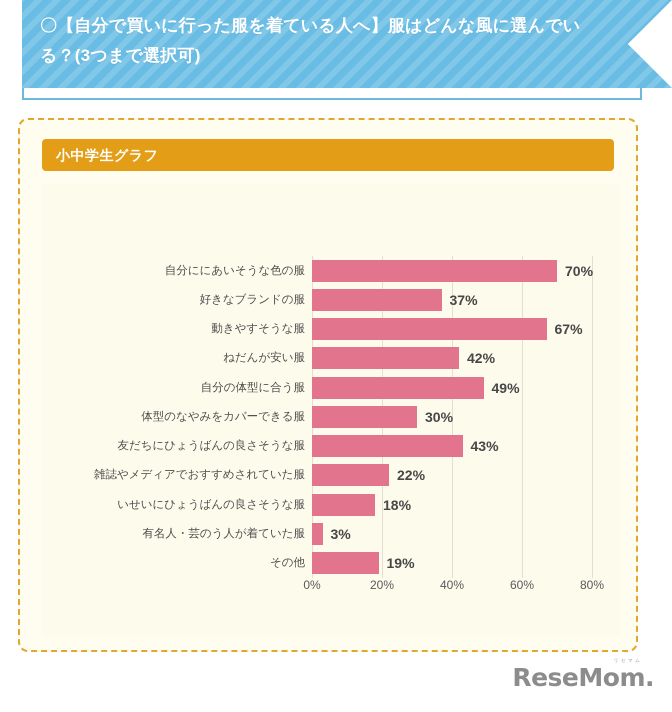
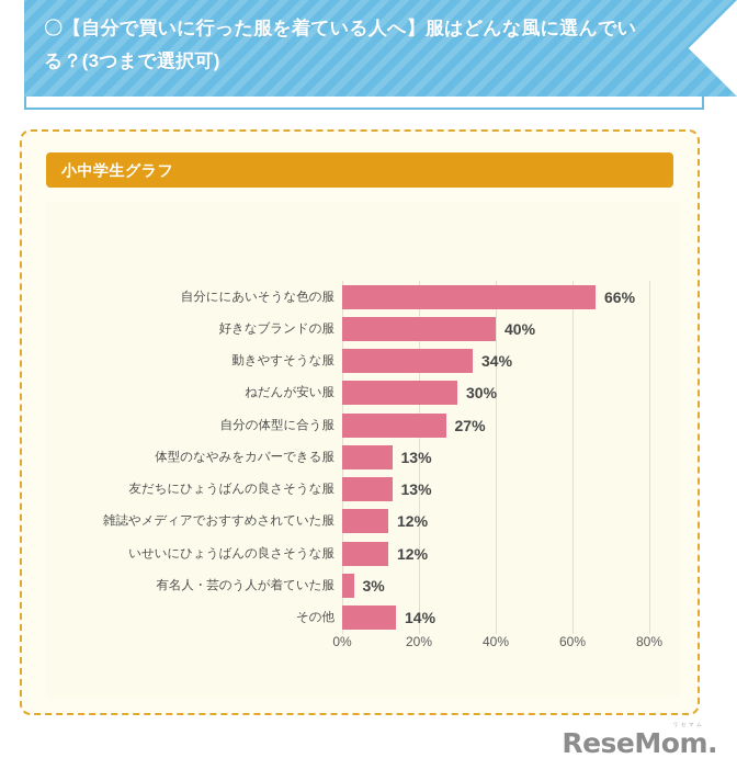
自分ににあいそうな色の服: 70% -> 66%
好きなブランドの服: 37% -> 40%
動きやすそうな服: 67% -> 34%
ねだんが安い服: 42% -> 30%
自分の体型に合う服: 49% -> 27%
体型のなやみをカバーできる服: 30% -> 13%
友だちにひょうばんの良さそうな服: 43% -> 13%
雑誌やメディアでおすすめされていた服: 22% -> 12%
いせいにひょうばんの良さそうな服: 18% -> 12%
その他: 19% -> 14%
